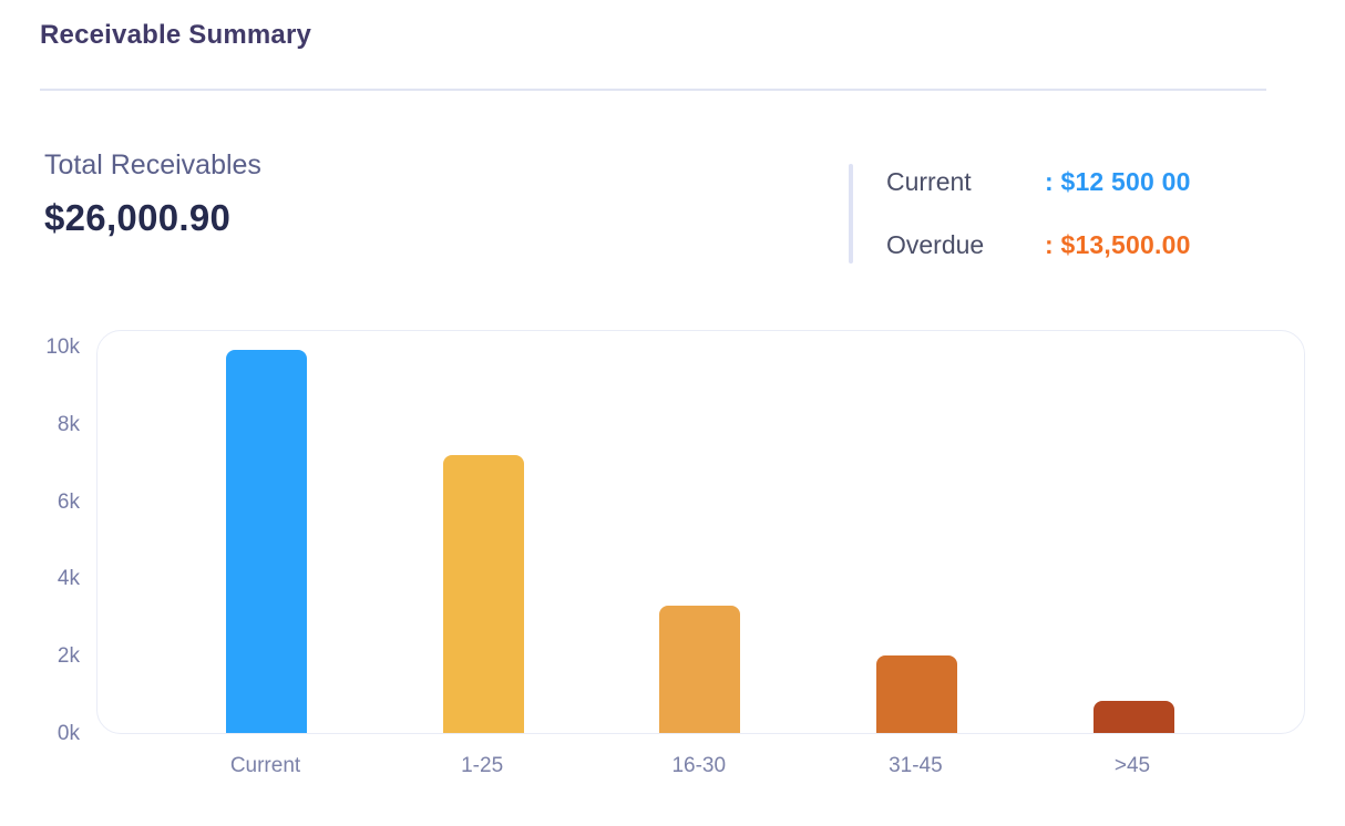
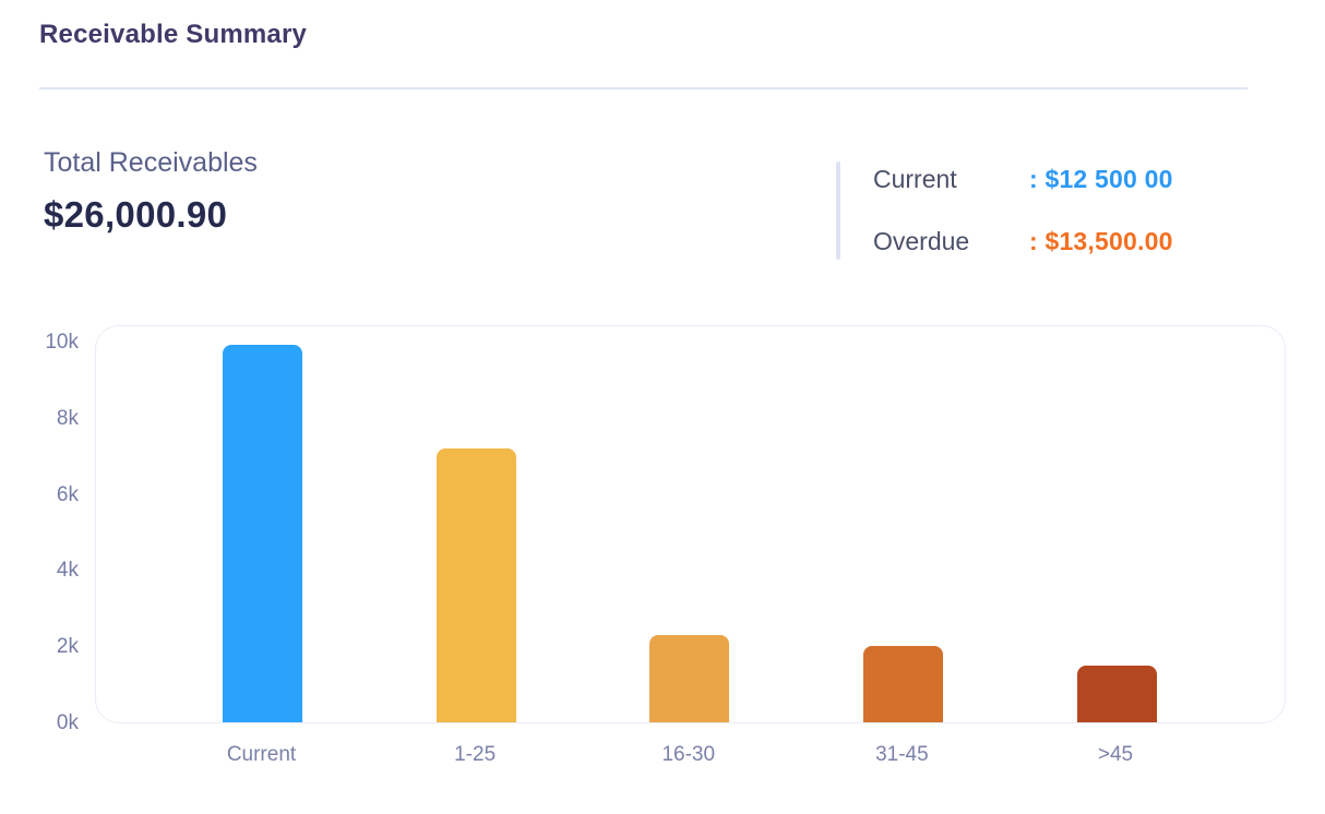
16-30: 3.3k -> 2.3k
>45: 0.8k -> 1.5k
